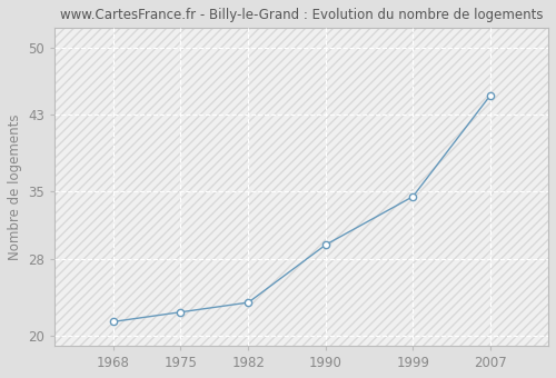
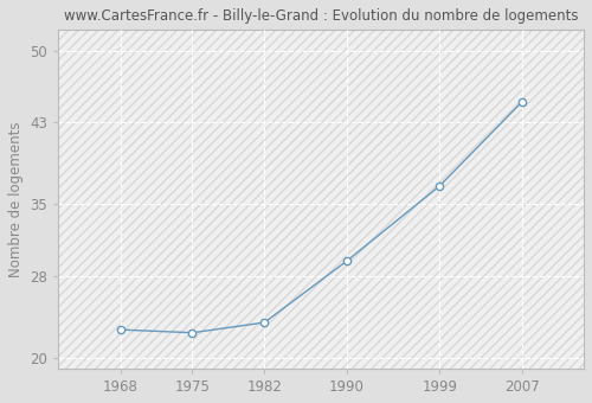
1968: 21.5 -> 22.8
1999: 34.5 -> 36.8
